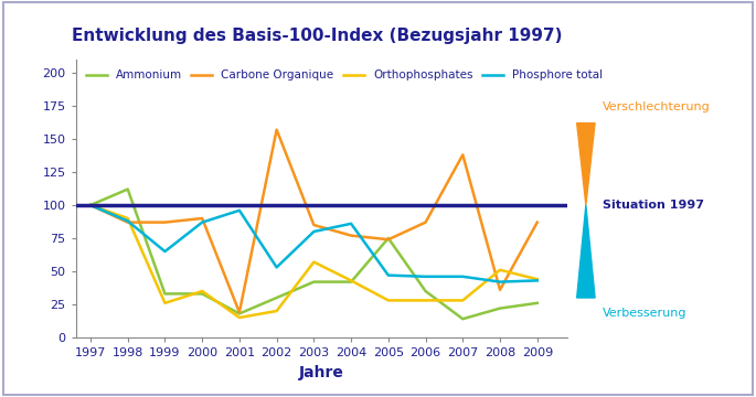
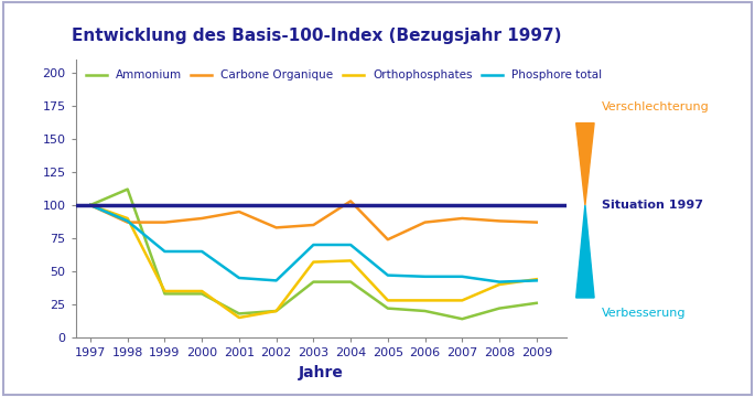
Orthophosphates/1999: 26 -> 35
Phosphore total/2000: 87 -> 65
Carbone Organique/2001: 19 -> 95
Phosphore total/2001: 96 -> 45
Ammonium/2002: 30 -> 20
Carbone Organique/2002: 157 -> 83
Phosphore total/2002: 53 -> 43
Phosphore total/2003: 80 -> 70
Carbone Organique/2004: 77 -> 103
Orthophosphates/2004: 43 -> 58
Phosphore total/2004: 86 -> 70
Ammonium/2005: 75 -> 22
Ammonium/2006: 35 -> 20
Carbone Organique/2007: 138 -> 90
Carbone Organique/2008: 36 -> 88
Orthophosphates/2008: 51 -> 40
